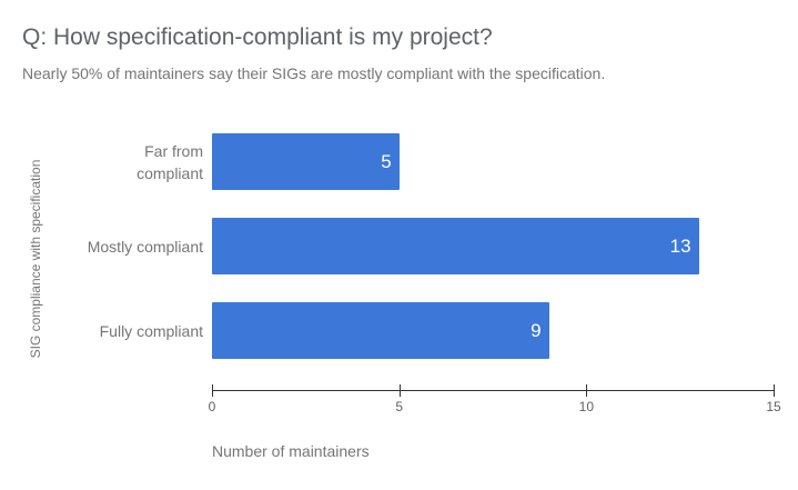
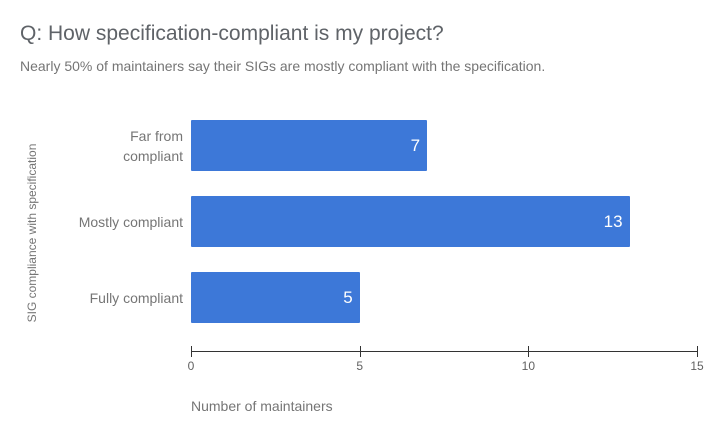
Far from compliant: 5 -> 7
Fully compliant: 9 -> 5
